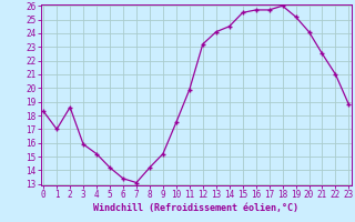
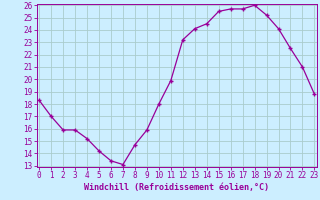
2: 18.6 -> 15.9
8: 14.2 -> 14.7
9: 15.2 -> 15.9
10: 17.5 -> 18.0
